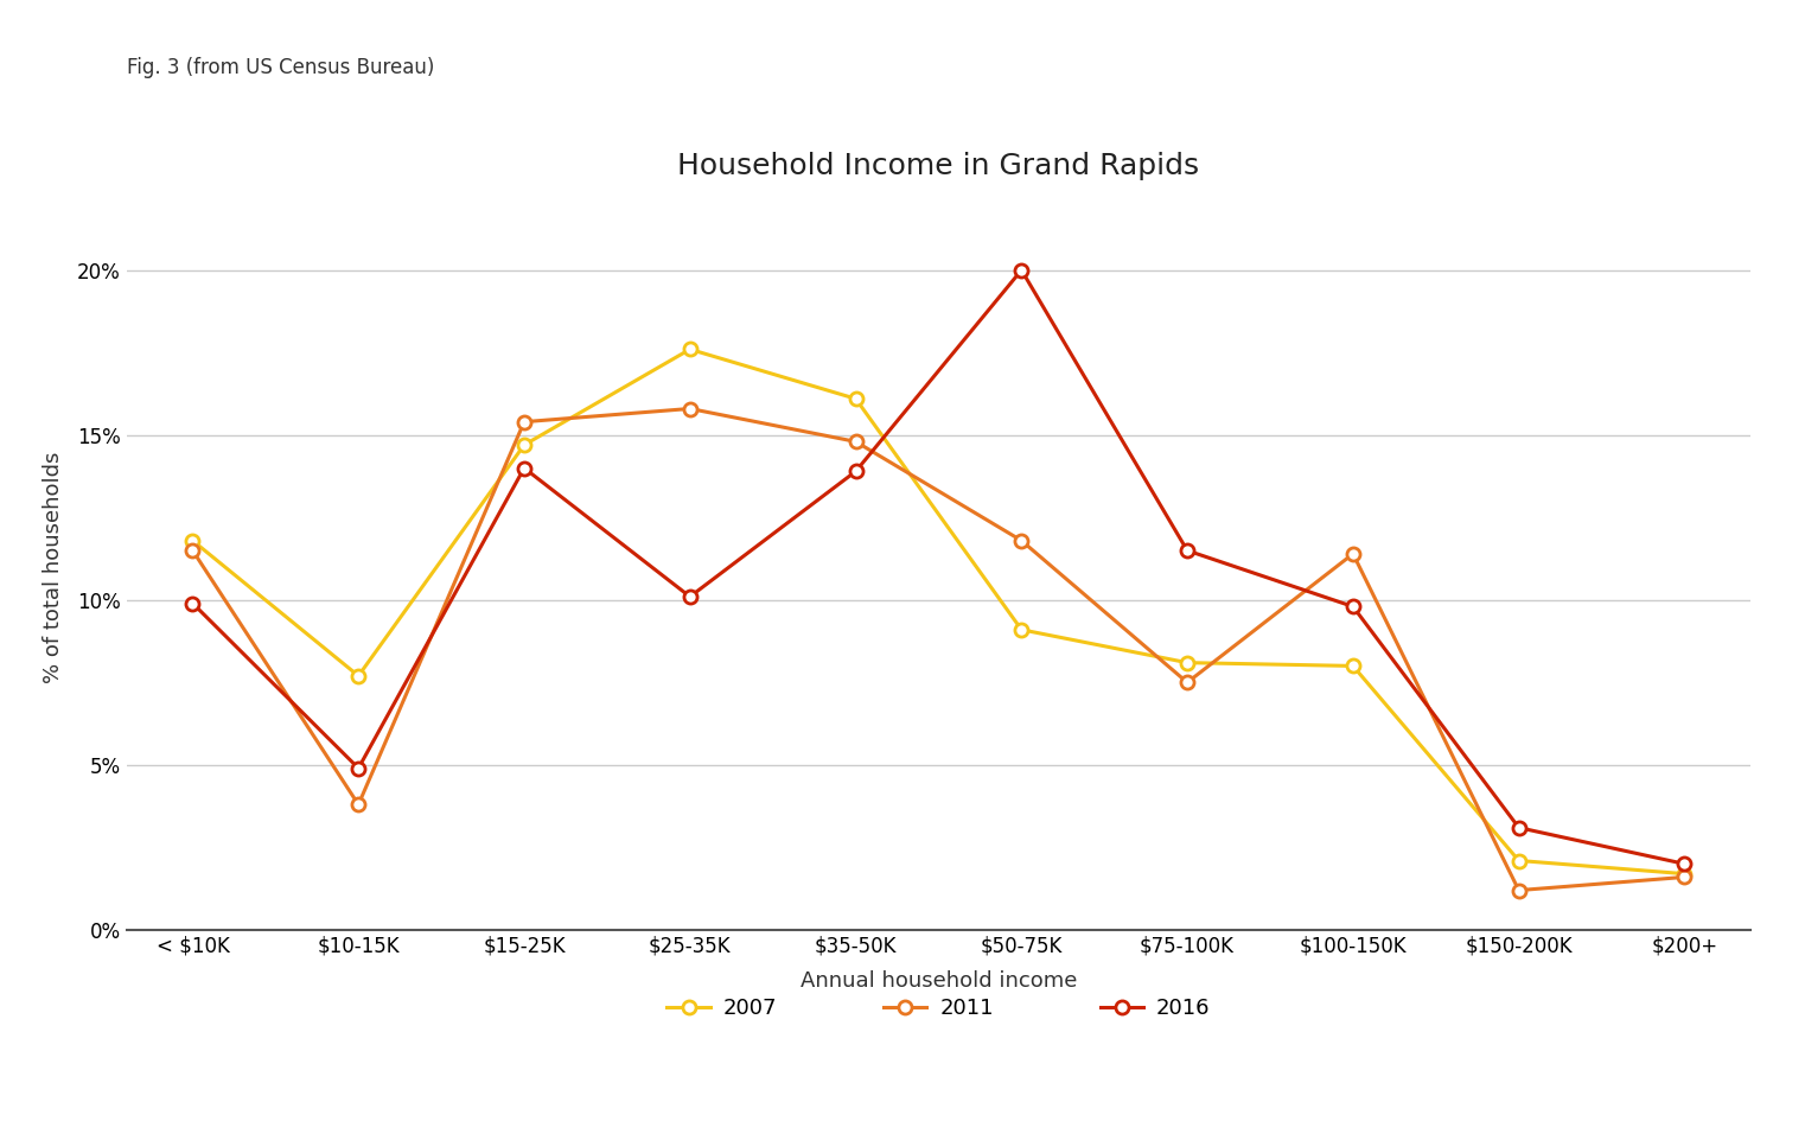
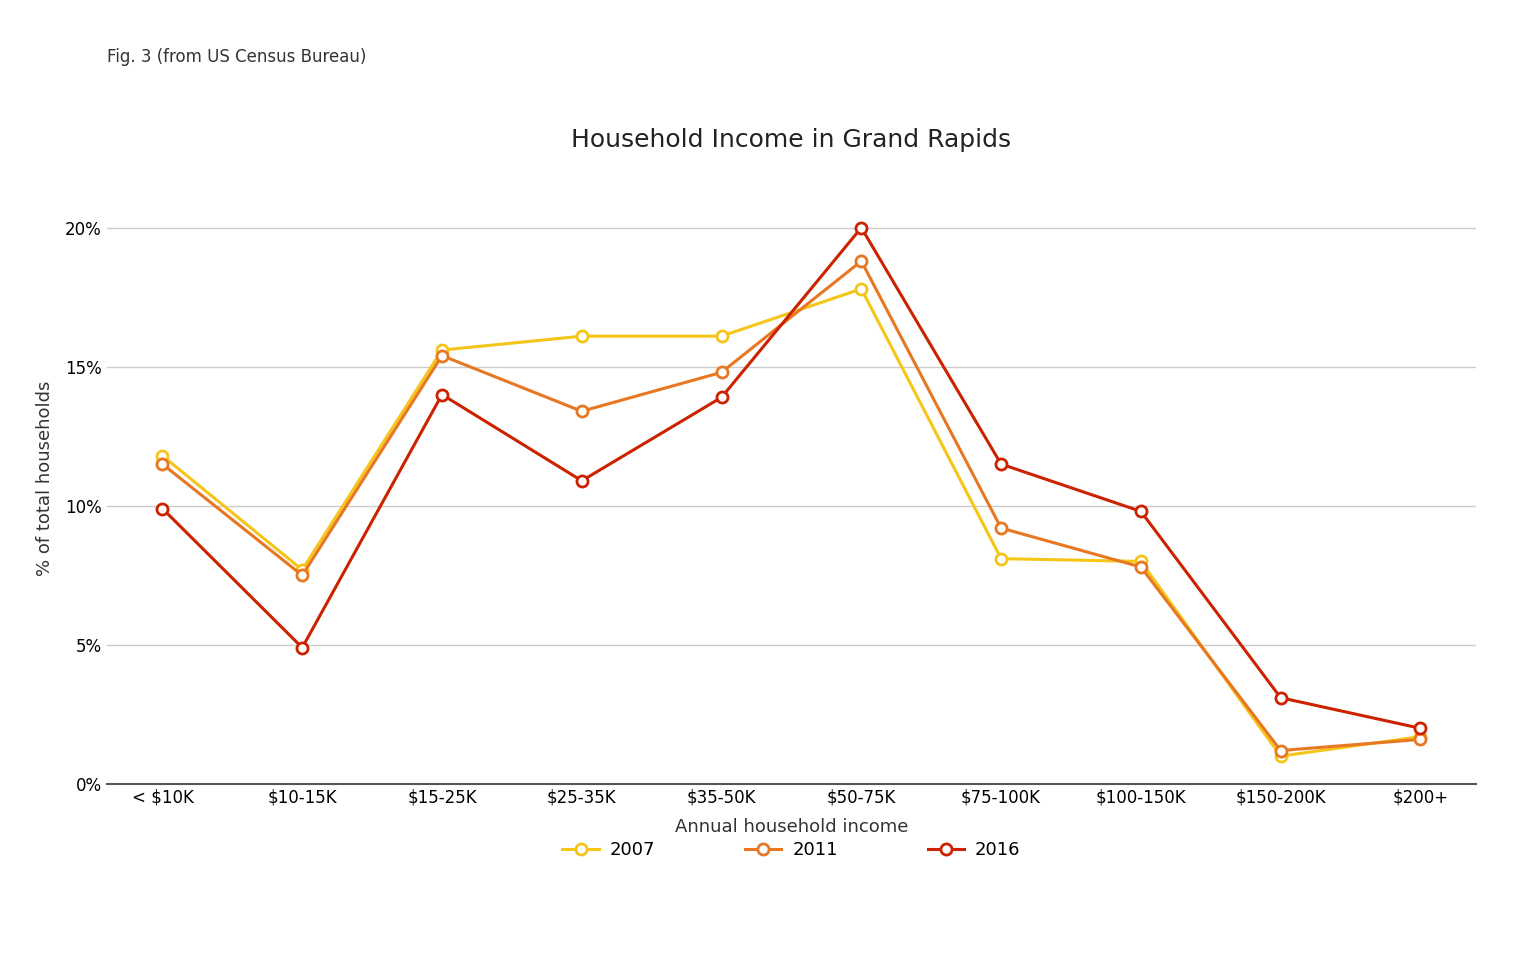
2011/$10-15K: 3.8% -> 7.5%
2007/$15-25K: 14.7% -> 15.6%
2007/$25-35K: 17.6% -> 16.1%
2011/$25-35K: 15.8% -> 13.4%
2016/$25-35K: 10.1% -> 10.9%
2007/$50-75K: 9.1% -> 17.8%
2011/$50-75K: 11.8% -> 18.8%
2011/$75-100K: 7.5% -> 9.2%
2011/$100-150K: 11.4% -> 7.8%
2007/$150-200K: 2.1% -> 1.0%
